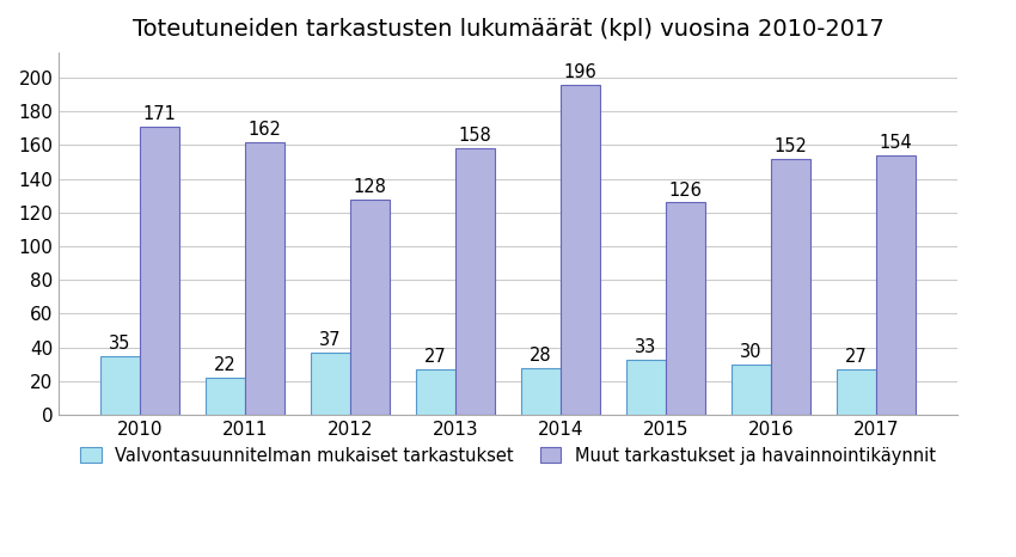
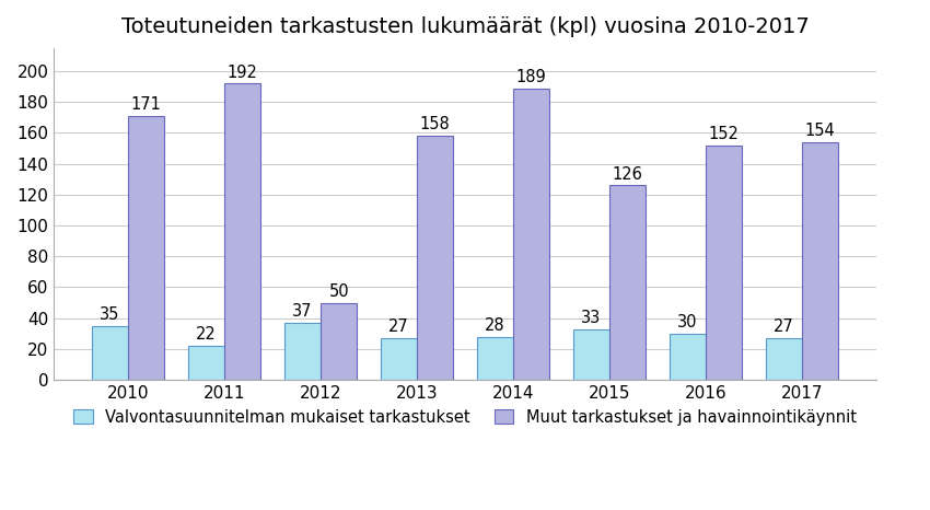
Muut tarkastukset ja havainnointikäynnit/2011: 162 -> 192
Muut tarkastukset ja havainnointikäynnit/2012: 128 -> 50
Muut tarkastukset ja havainnointikäynnit/2014: 196 -> 189
